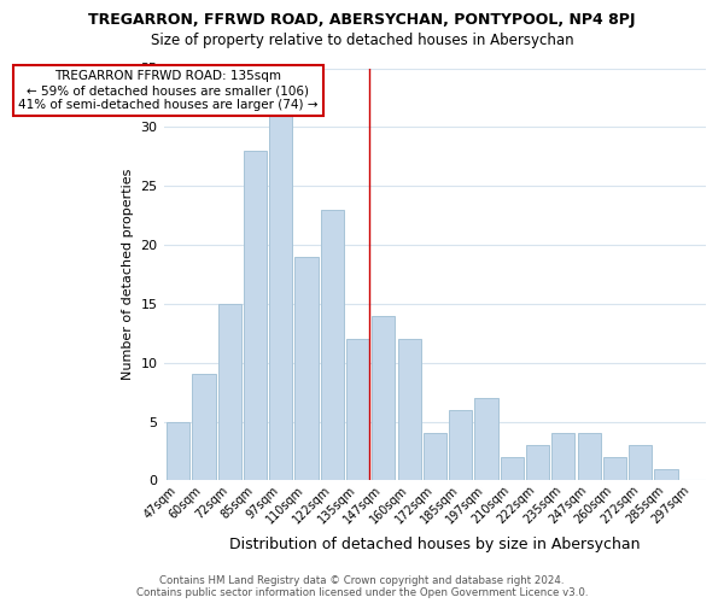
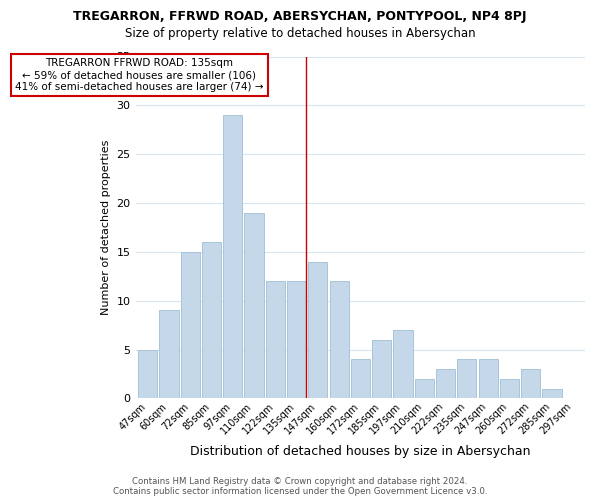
85sqm: 28 -> 16
97sqm: 31 -> 29
122sqm: 23 -> 12
